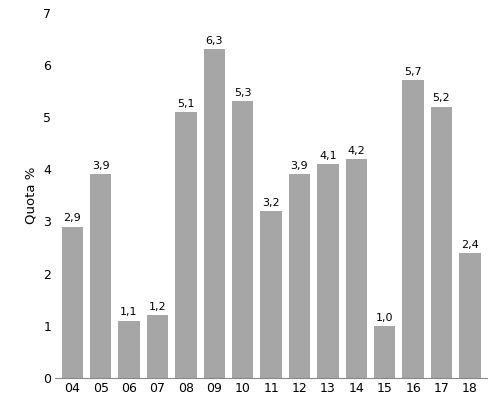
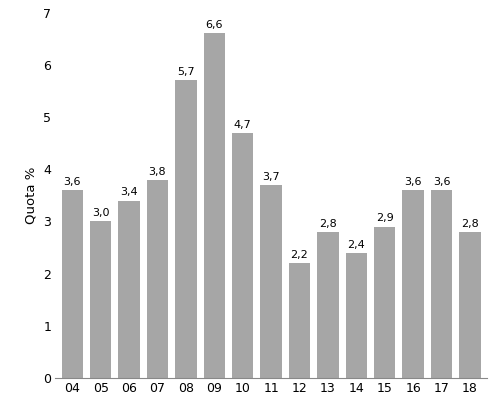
04: 2,9 -> 3,6
05: 3,9 -> 3,0
06: 1,1 -> 3,4
07: 1,2 -> 3,8
08: 5,1 -> 5,7
09: 6,3 -> 6,6
10: 5,3 -> 4,7
11: 3,2 -> 3,7
12: 3,9 -> 2,2
13: 4,1 -> 2,8
14: 4,2 -> 2,4
15: 1,0 -> 2,9
16: 5,7 -> 3,6
17: 5,2 -> 3,6
18: 2,4 -> 2,8
